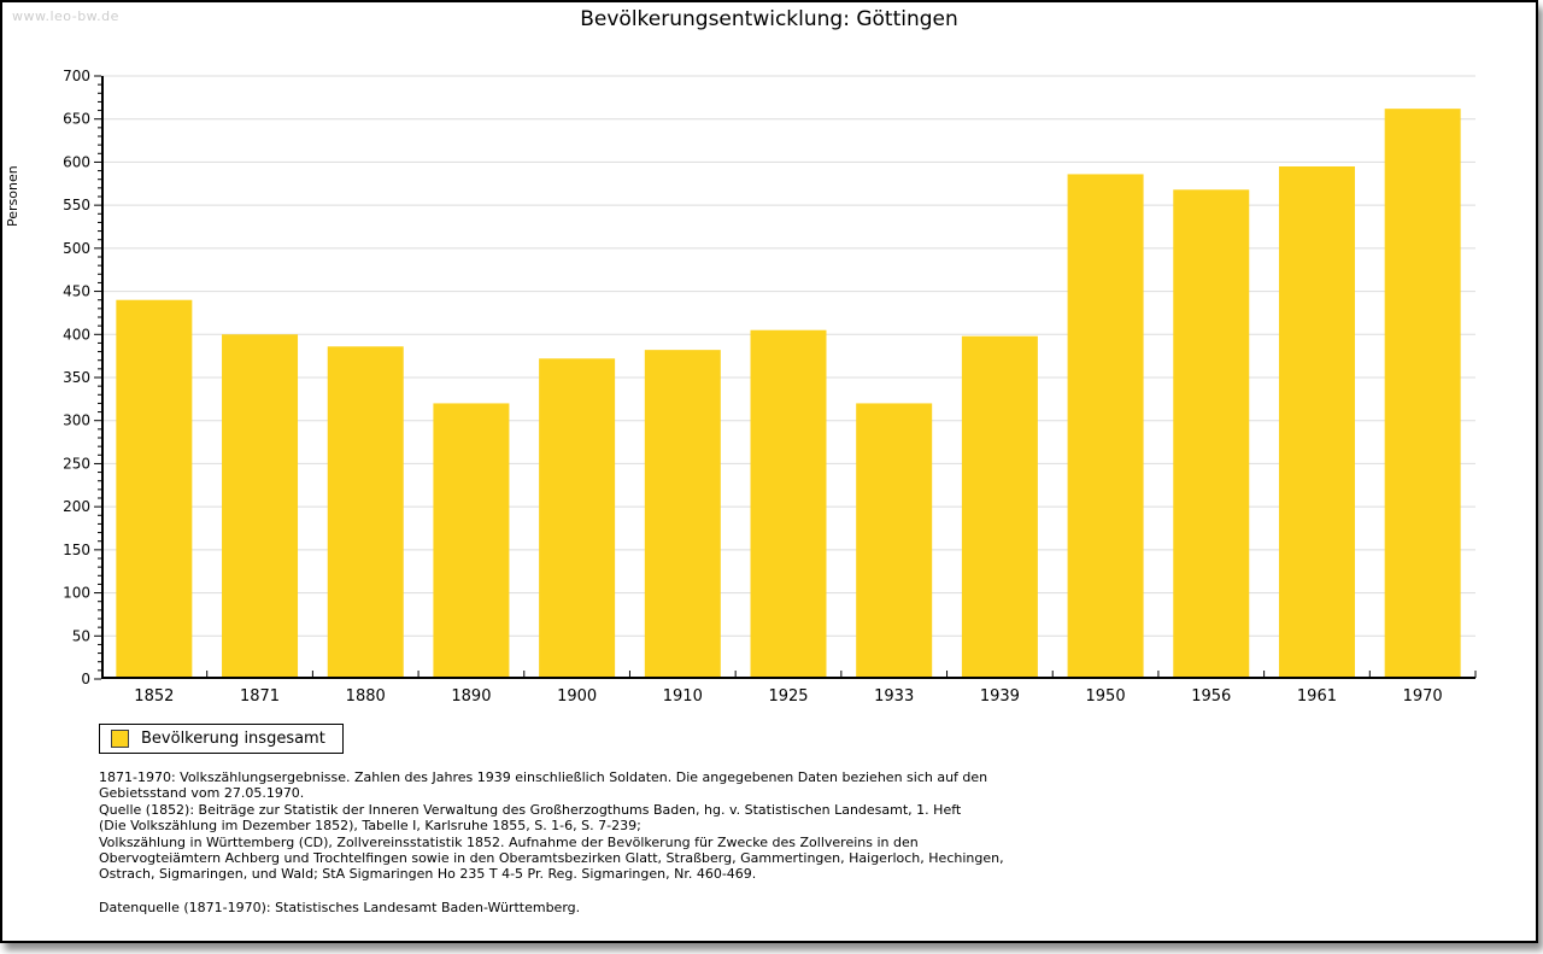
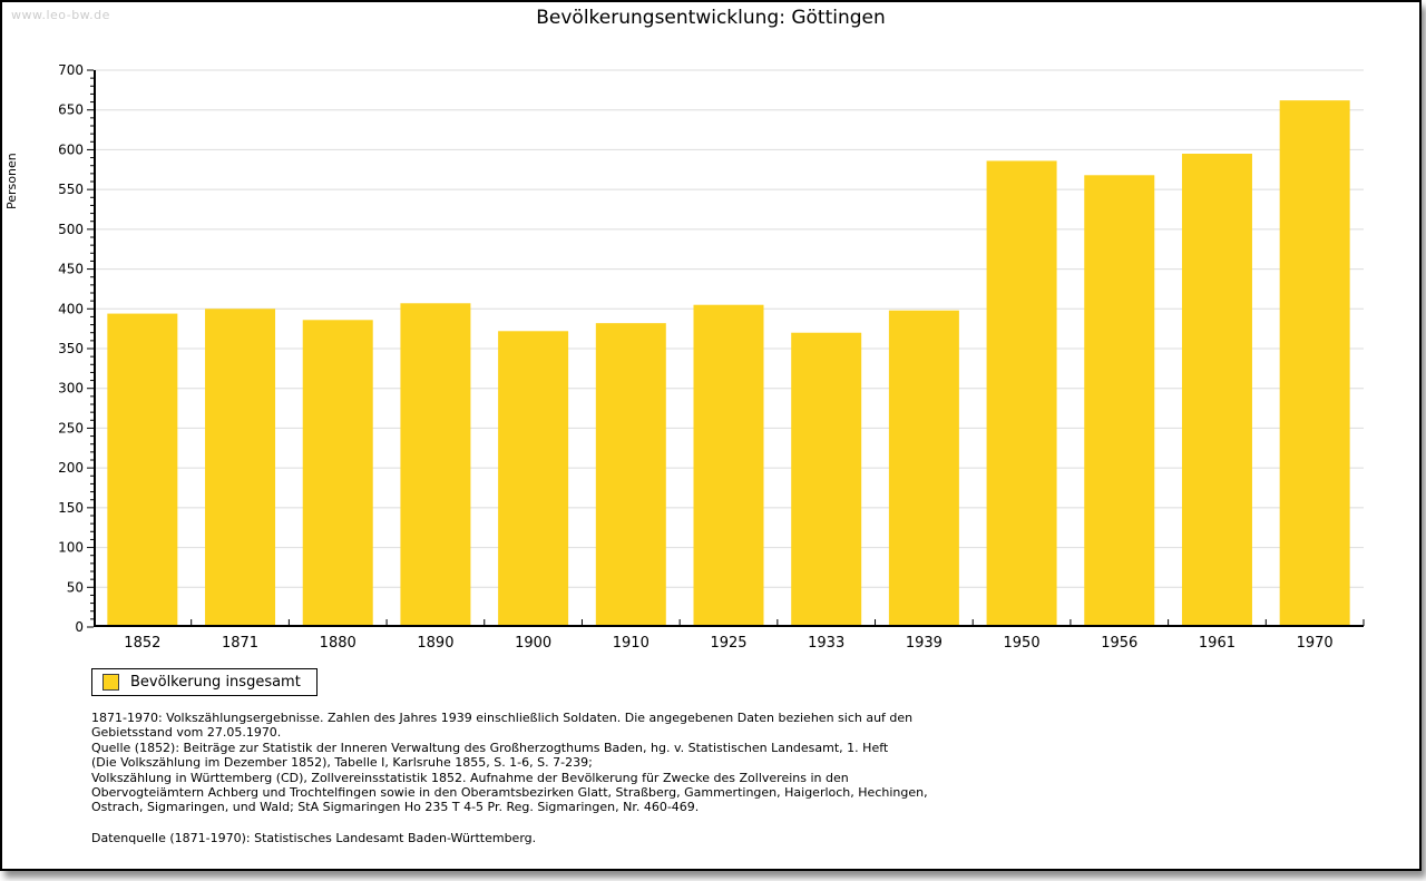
1852: 440 -> 390
1890: 320 -> 410
1933: 320 -> 370
